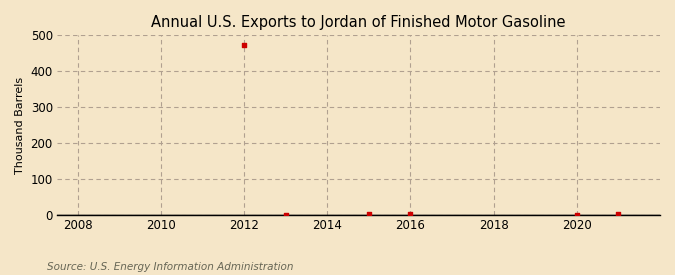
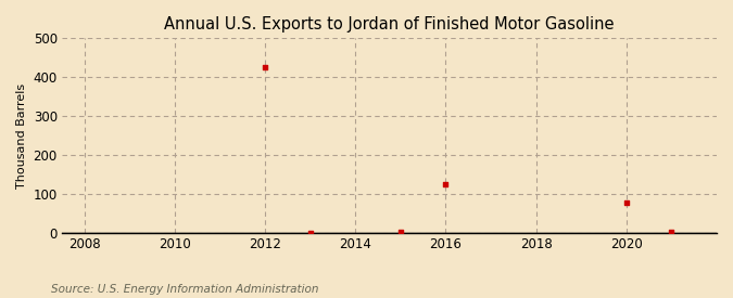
2012: 473 -> 425
2016: 4 -> 125
2020: 2 -> 80
